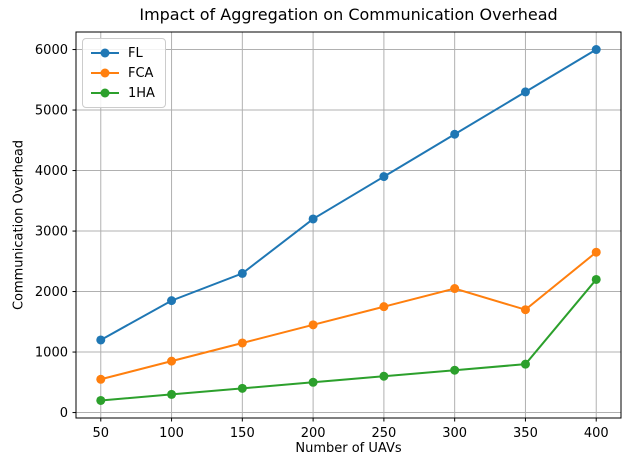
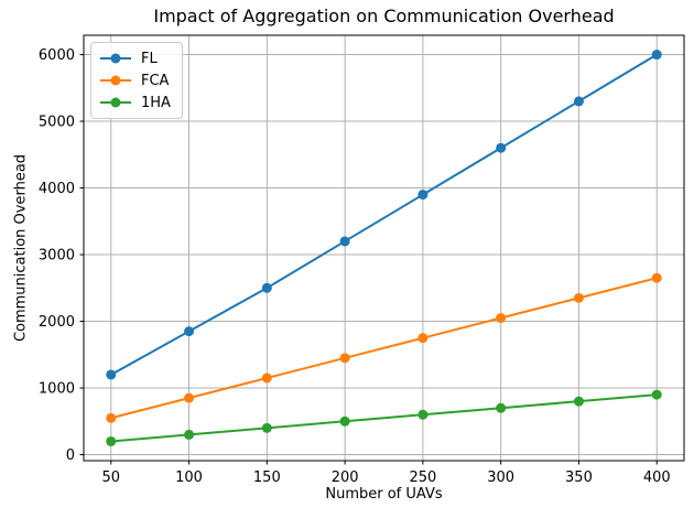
FL/150: 2300 -> 2500
FCA/350: 1700 -> 2400
1HA/400: 2200 -> 900
